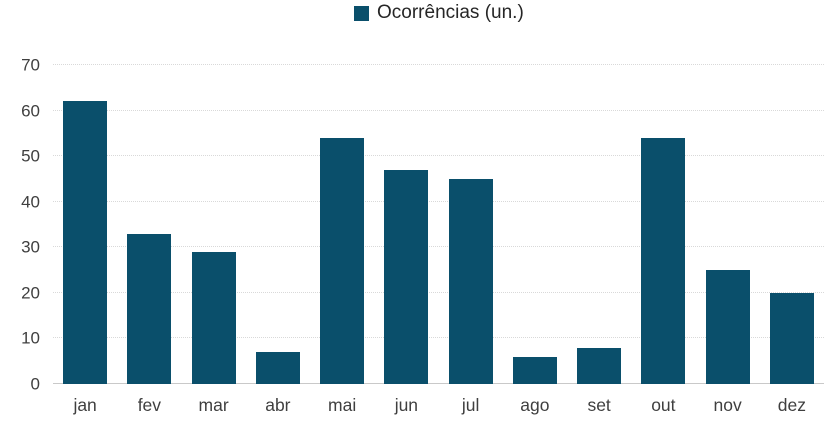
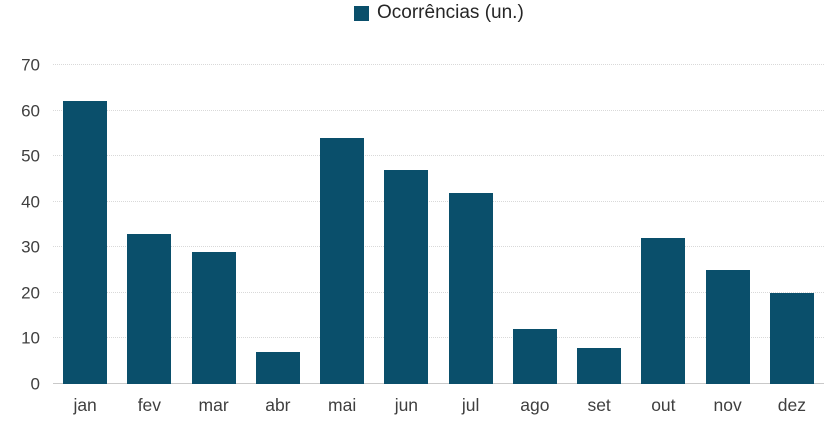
jul: 45 -> 42
ago: 6 -> 12
out: 54 -> 32
